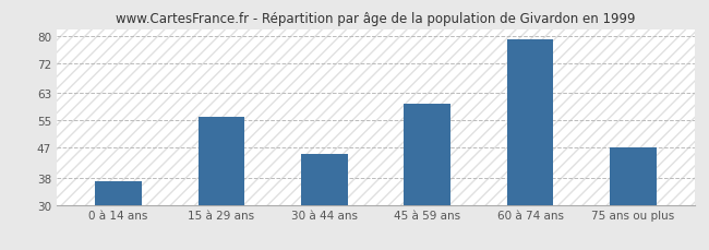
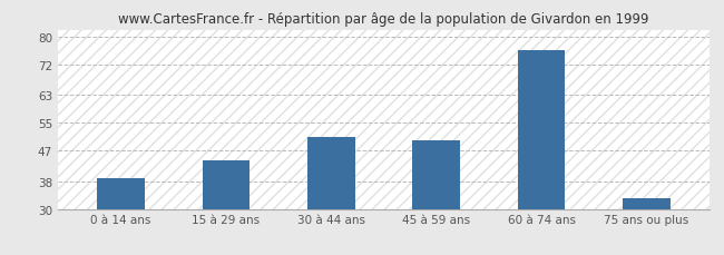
0 à 14 ans: 37 -> 39
15 à 29 ans: 56 -> 44
30 à 44 ans: 45 -> 51
45 à 59 ans: 60 -> 50
60 à 74 ans: 79 -> 76
75 ans ou plus: 47 -> 33
